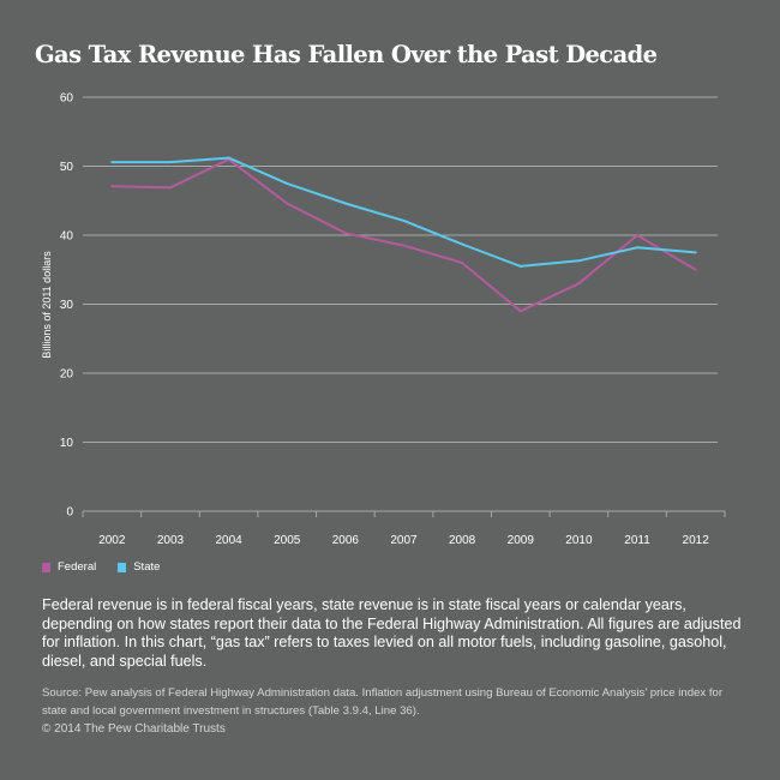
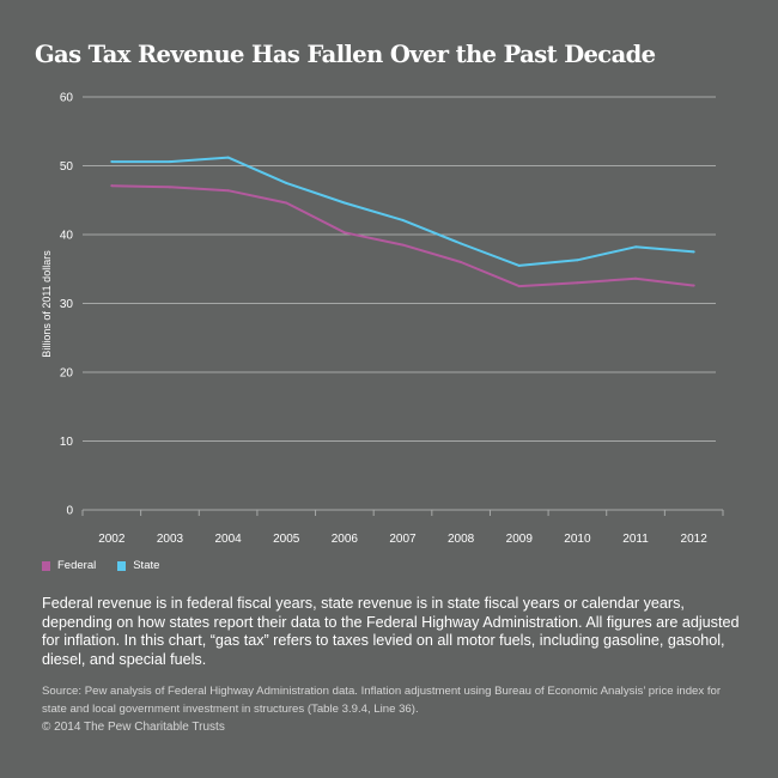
Federal/2004: 51 -> 46
Federal/2009: 29 -> 32
Federal/2011: 40 -> 34
Federal/2012: 35 -> 33
